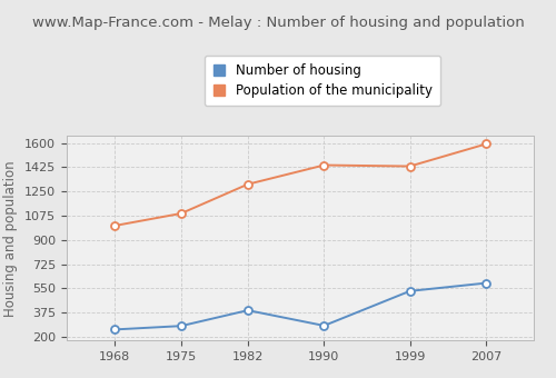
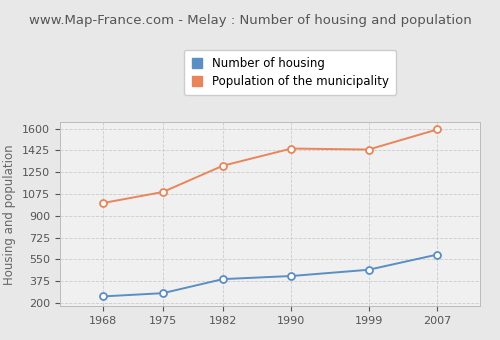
Number of housing/1990: 280 -> 420
Number of housing/1999: 530 -> 470
